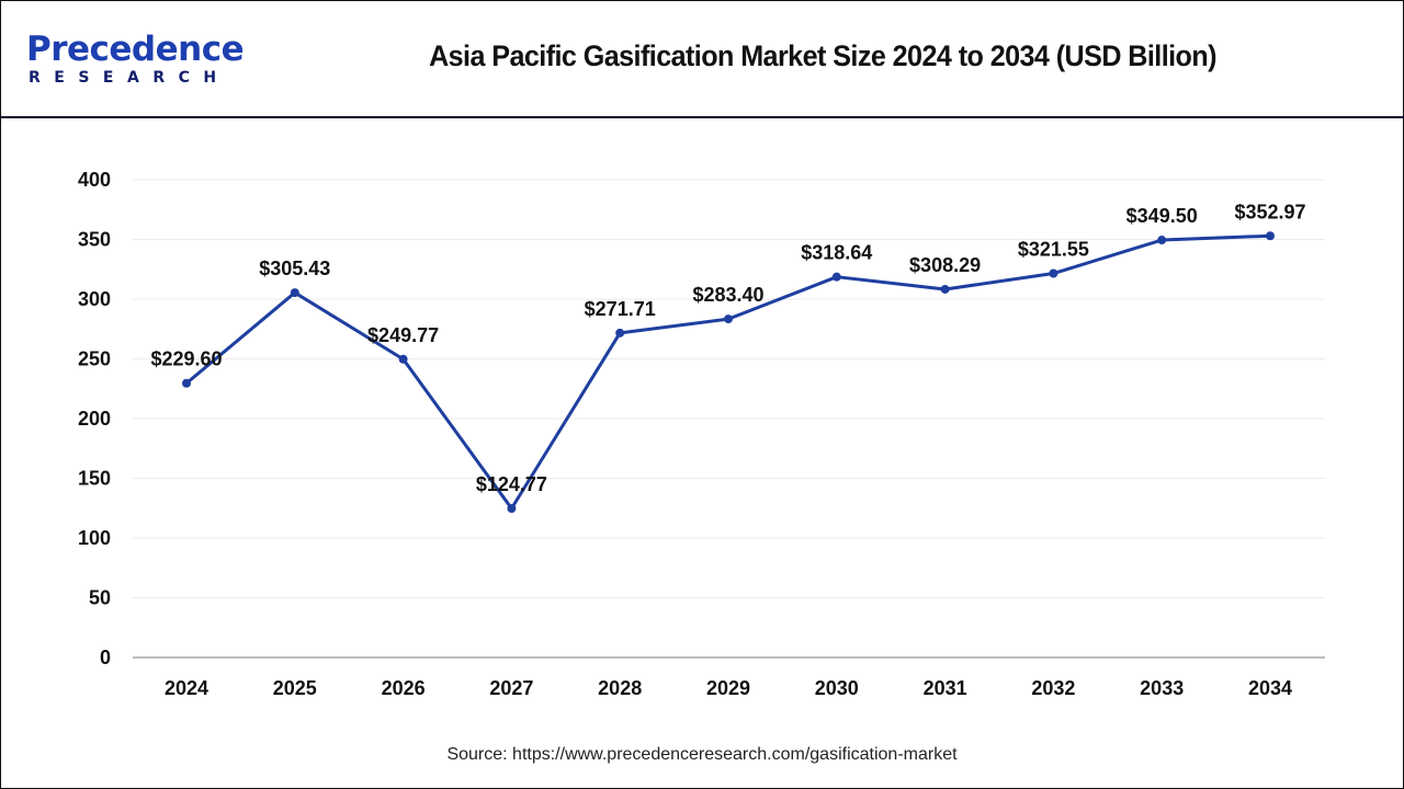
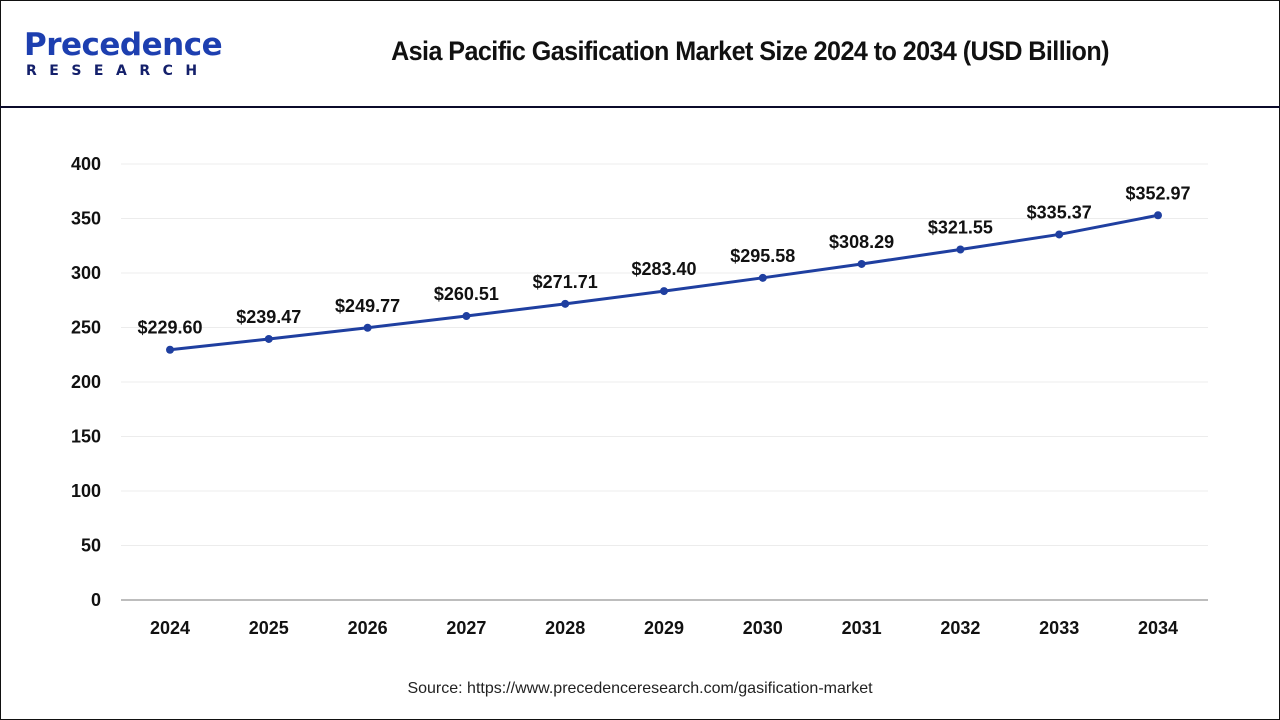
2025: $305.43 -> $239.47
2027: $124.77 -> $260.51
2030: $318.64 -> $295.58
2033: $349.50 -> $335.37
